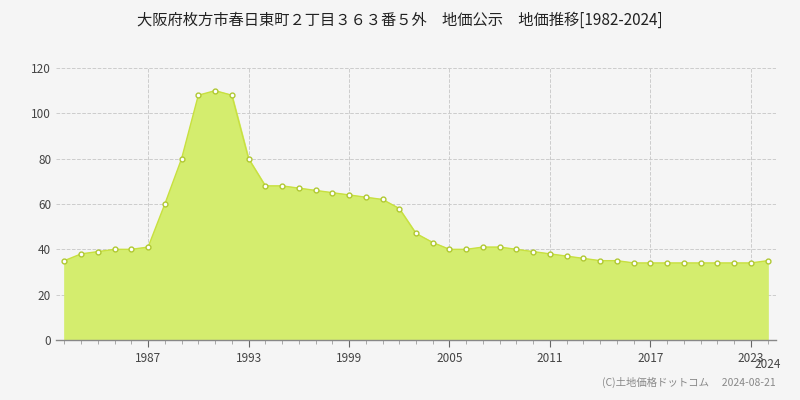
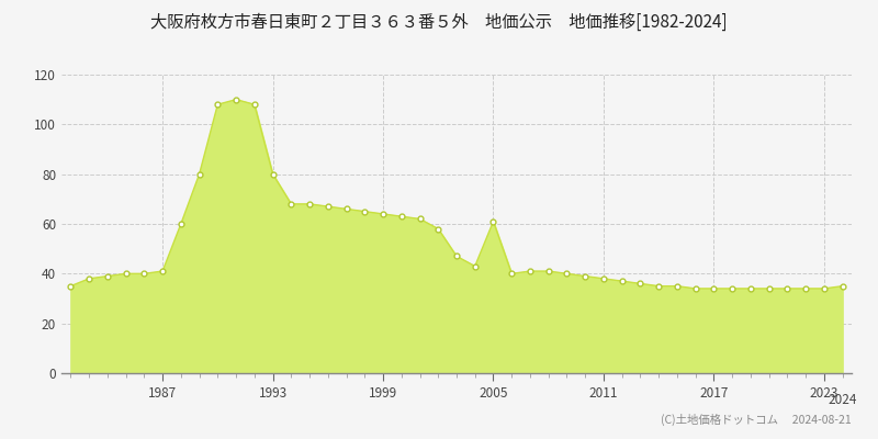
2005: 40 -> 61
